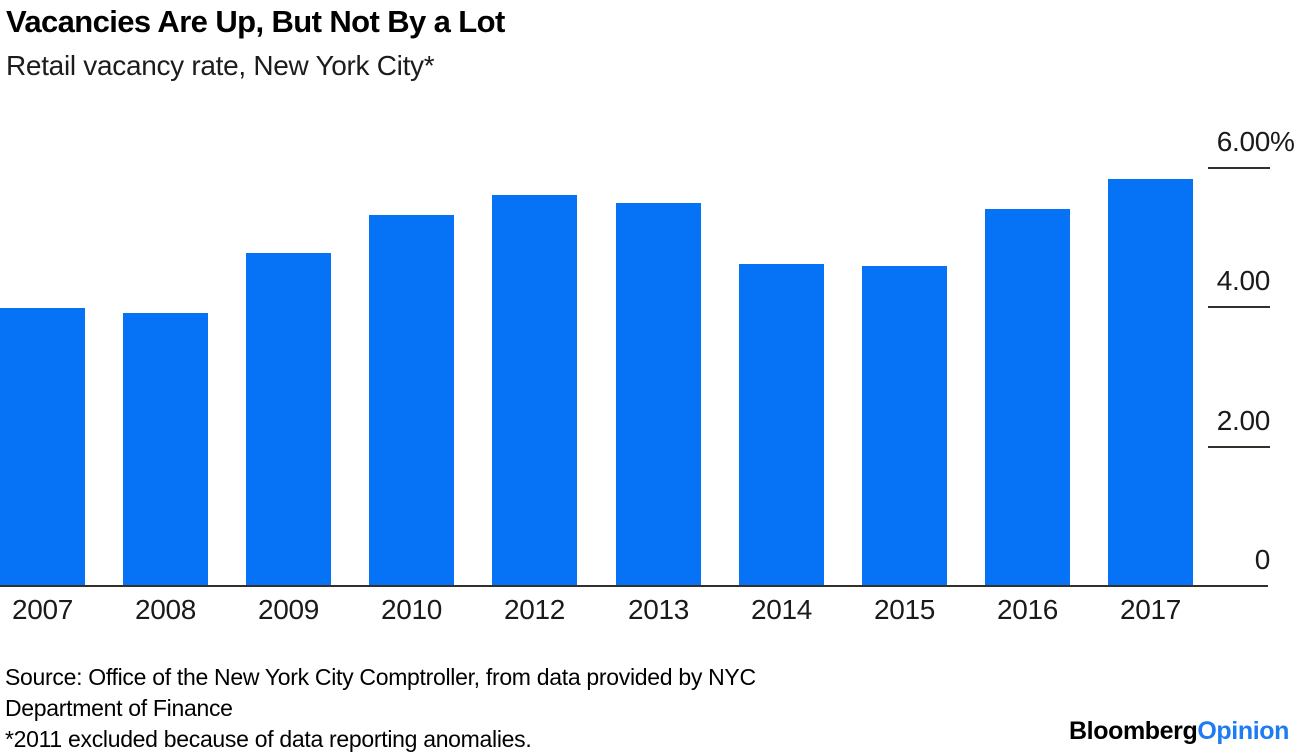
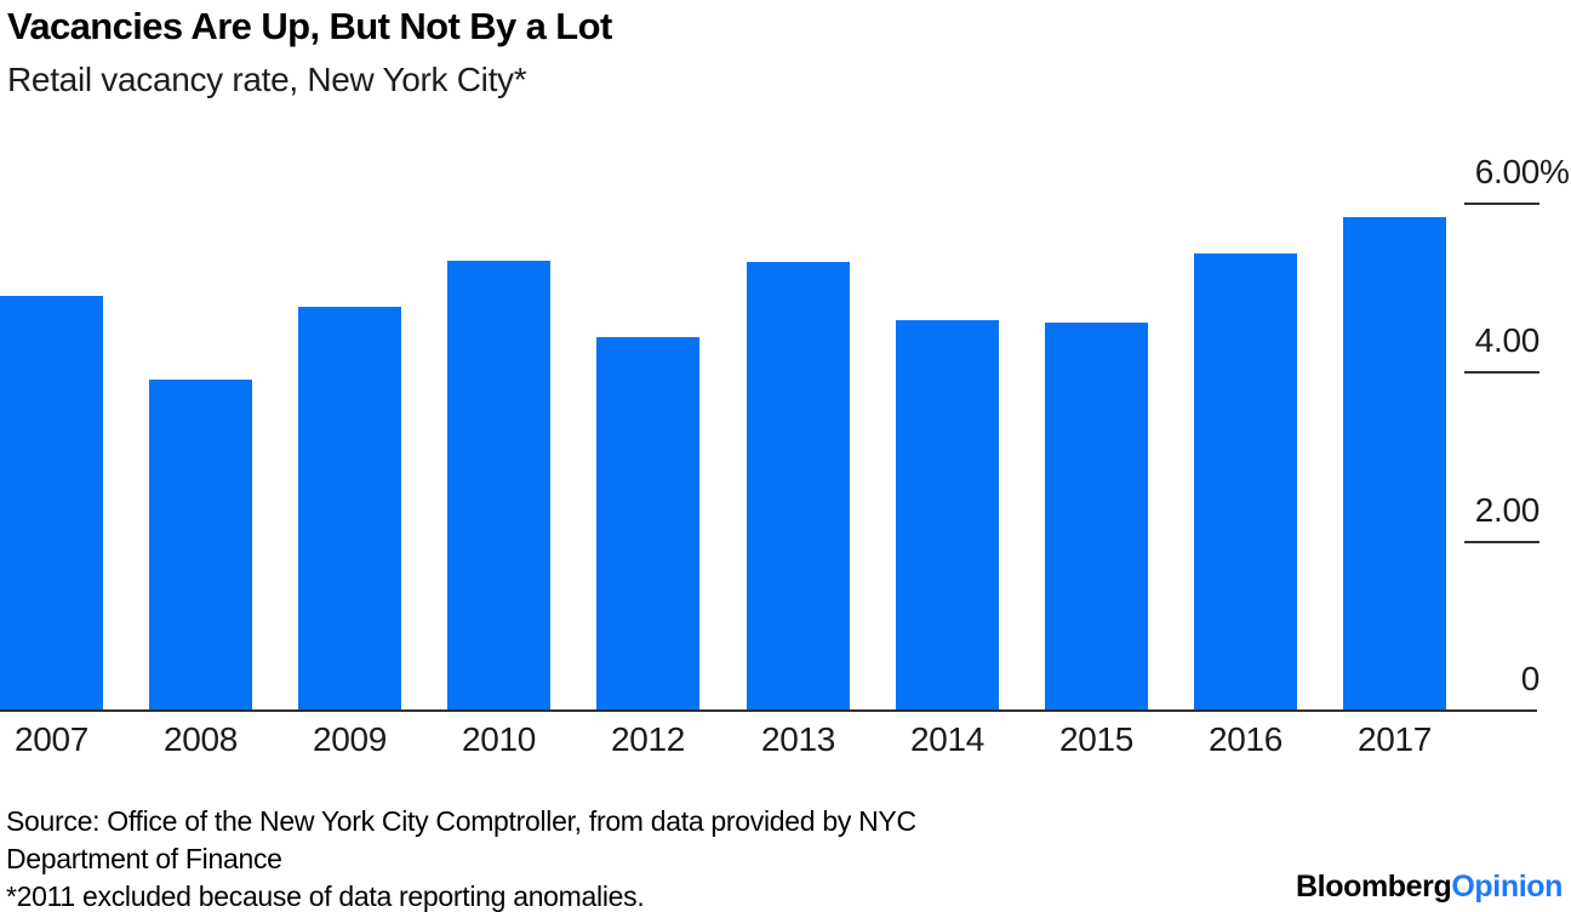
2007: 4.0 -> 4.9
2012: 5.6 -> 4.4
2013: 5.5 -> 5.3
